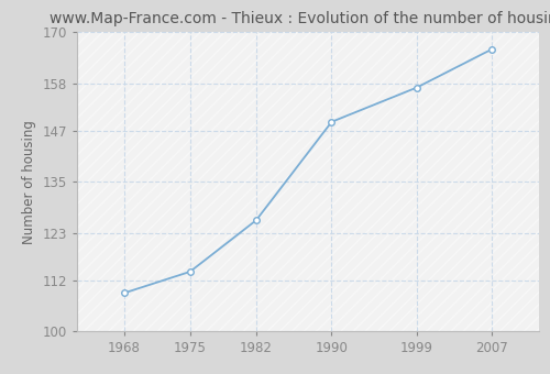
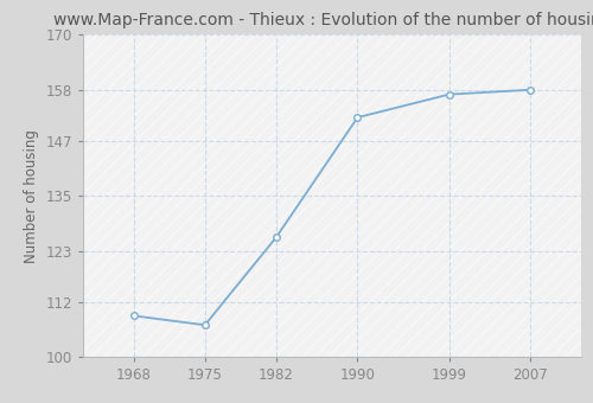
1975: 114 -> 107
1990: 149 -> 152
2007: 166 -> 158
